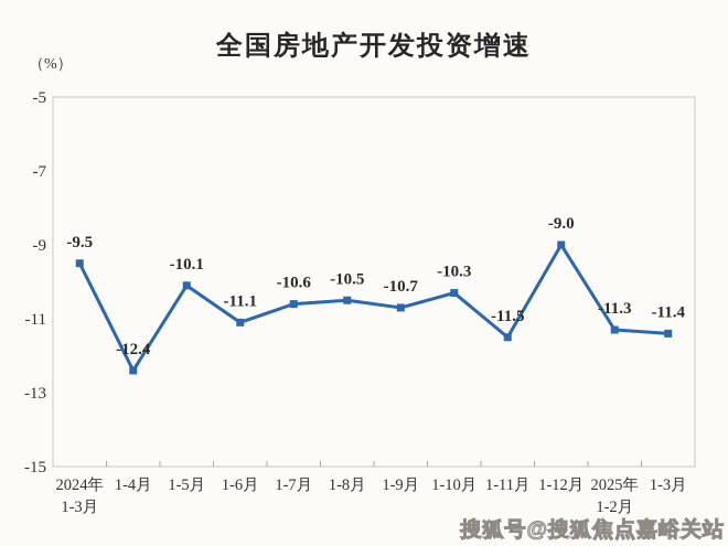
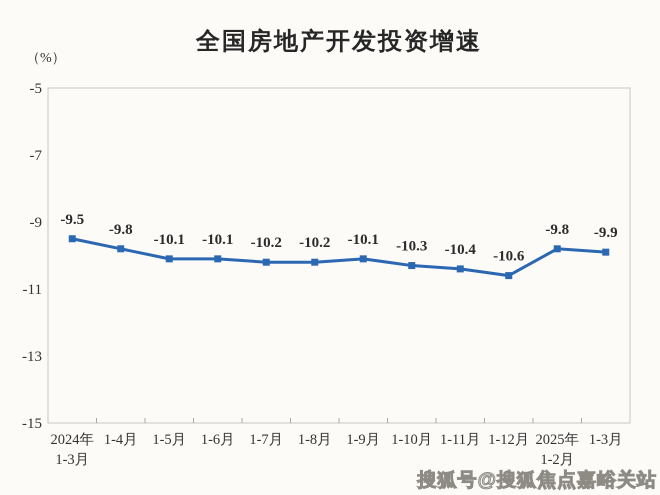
1-4月: -12.4 -> -9.8
1-6月: -11.1 -> -10.1
1-7月: -10.6 -> -10.2
1-8月: -10.5 -> -10.2
1-9月: -10.7 -> -10.1
1-11月: -11.5 -> -10.4
1-12月: -9.0 -> -10.6
2025年 1-2月: -11.3 -> -9.8
1-3月: -11.4 -> -9.9
